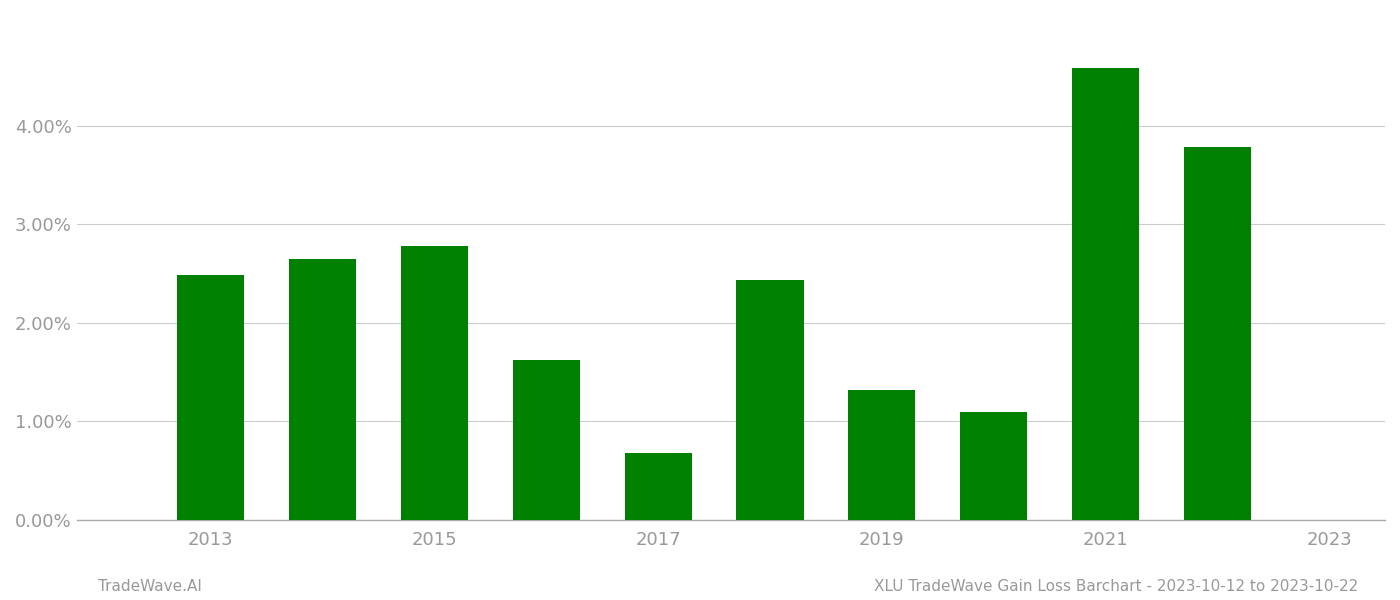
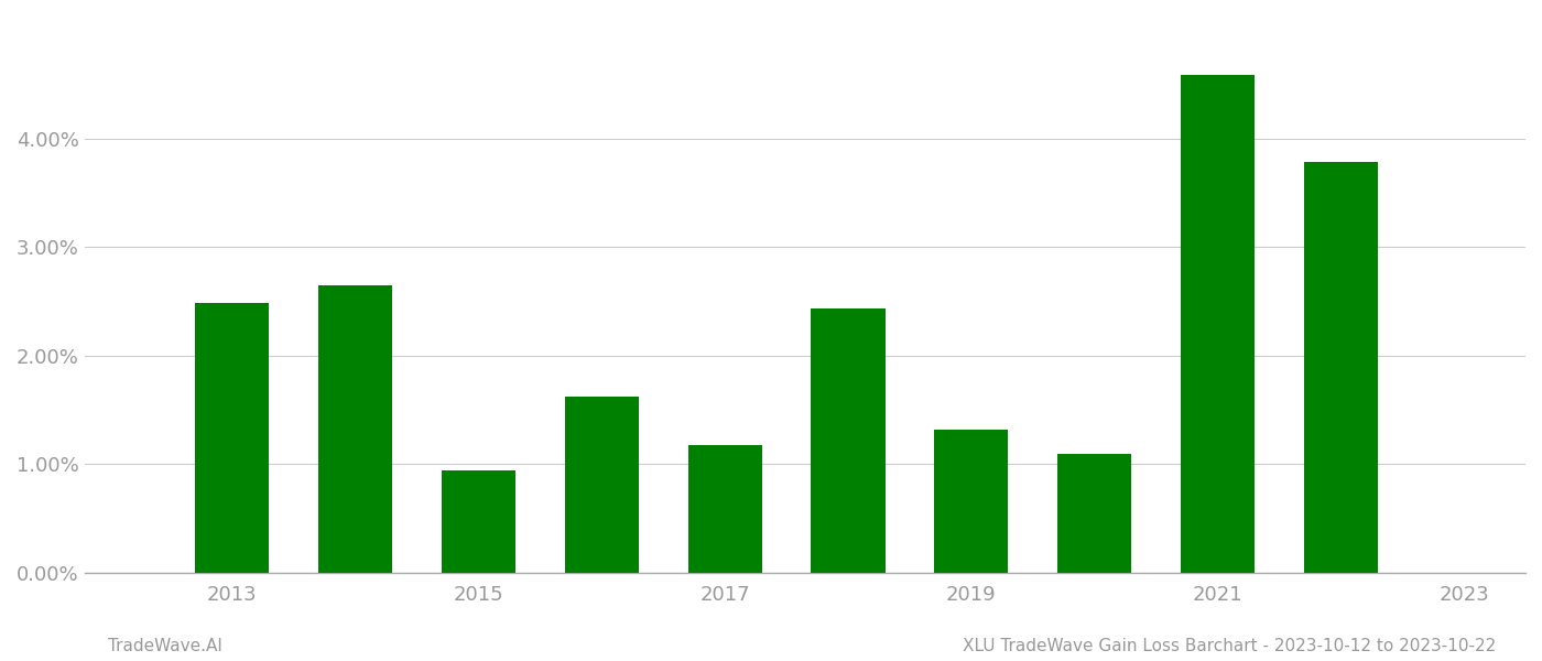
2015: 2.78% -> 0.94%
2017: 0.68% -> 1.18%
